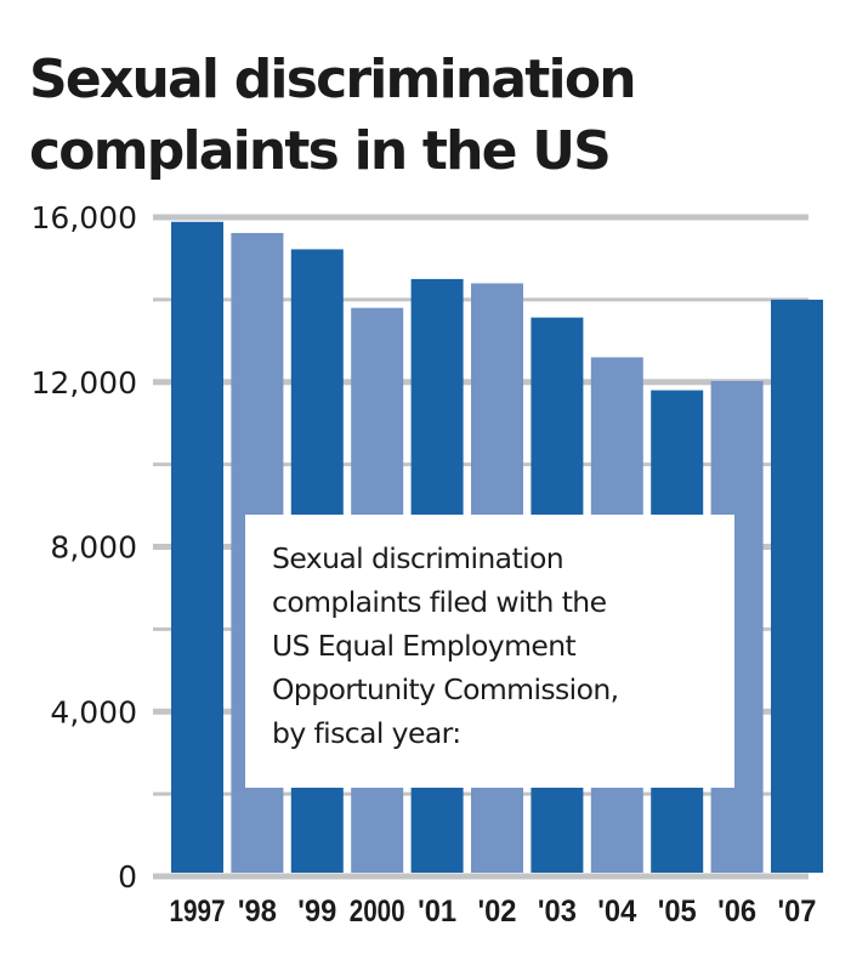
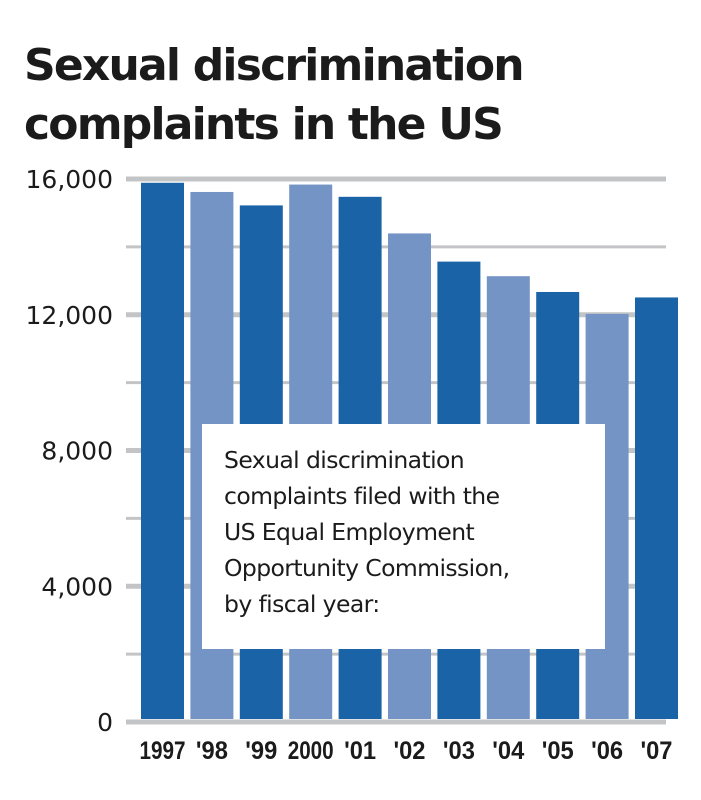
2000: 13800 -> 15800
'01: 14500 -> 15500
'04: 12600 -> 13100
'05: 11800 -> 12700
'07: 14000 -> 12500
